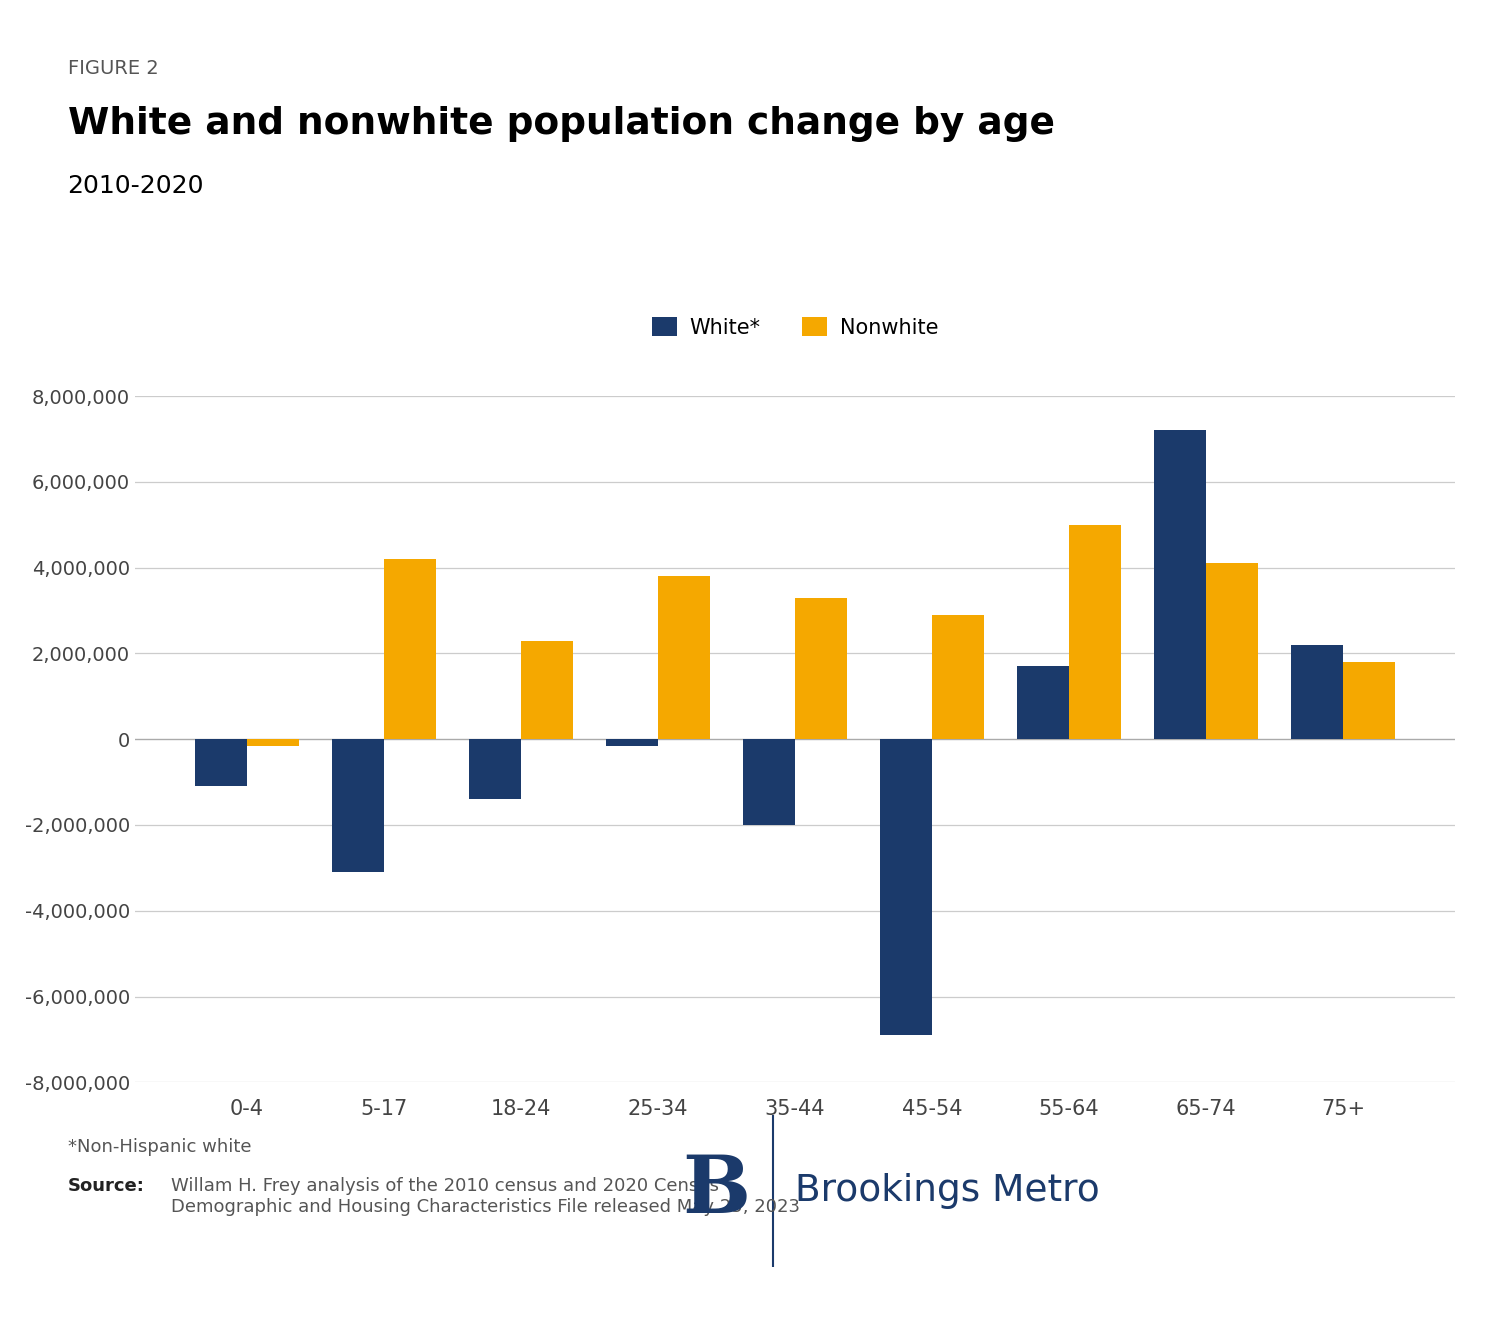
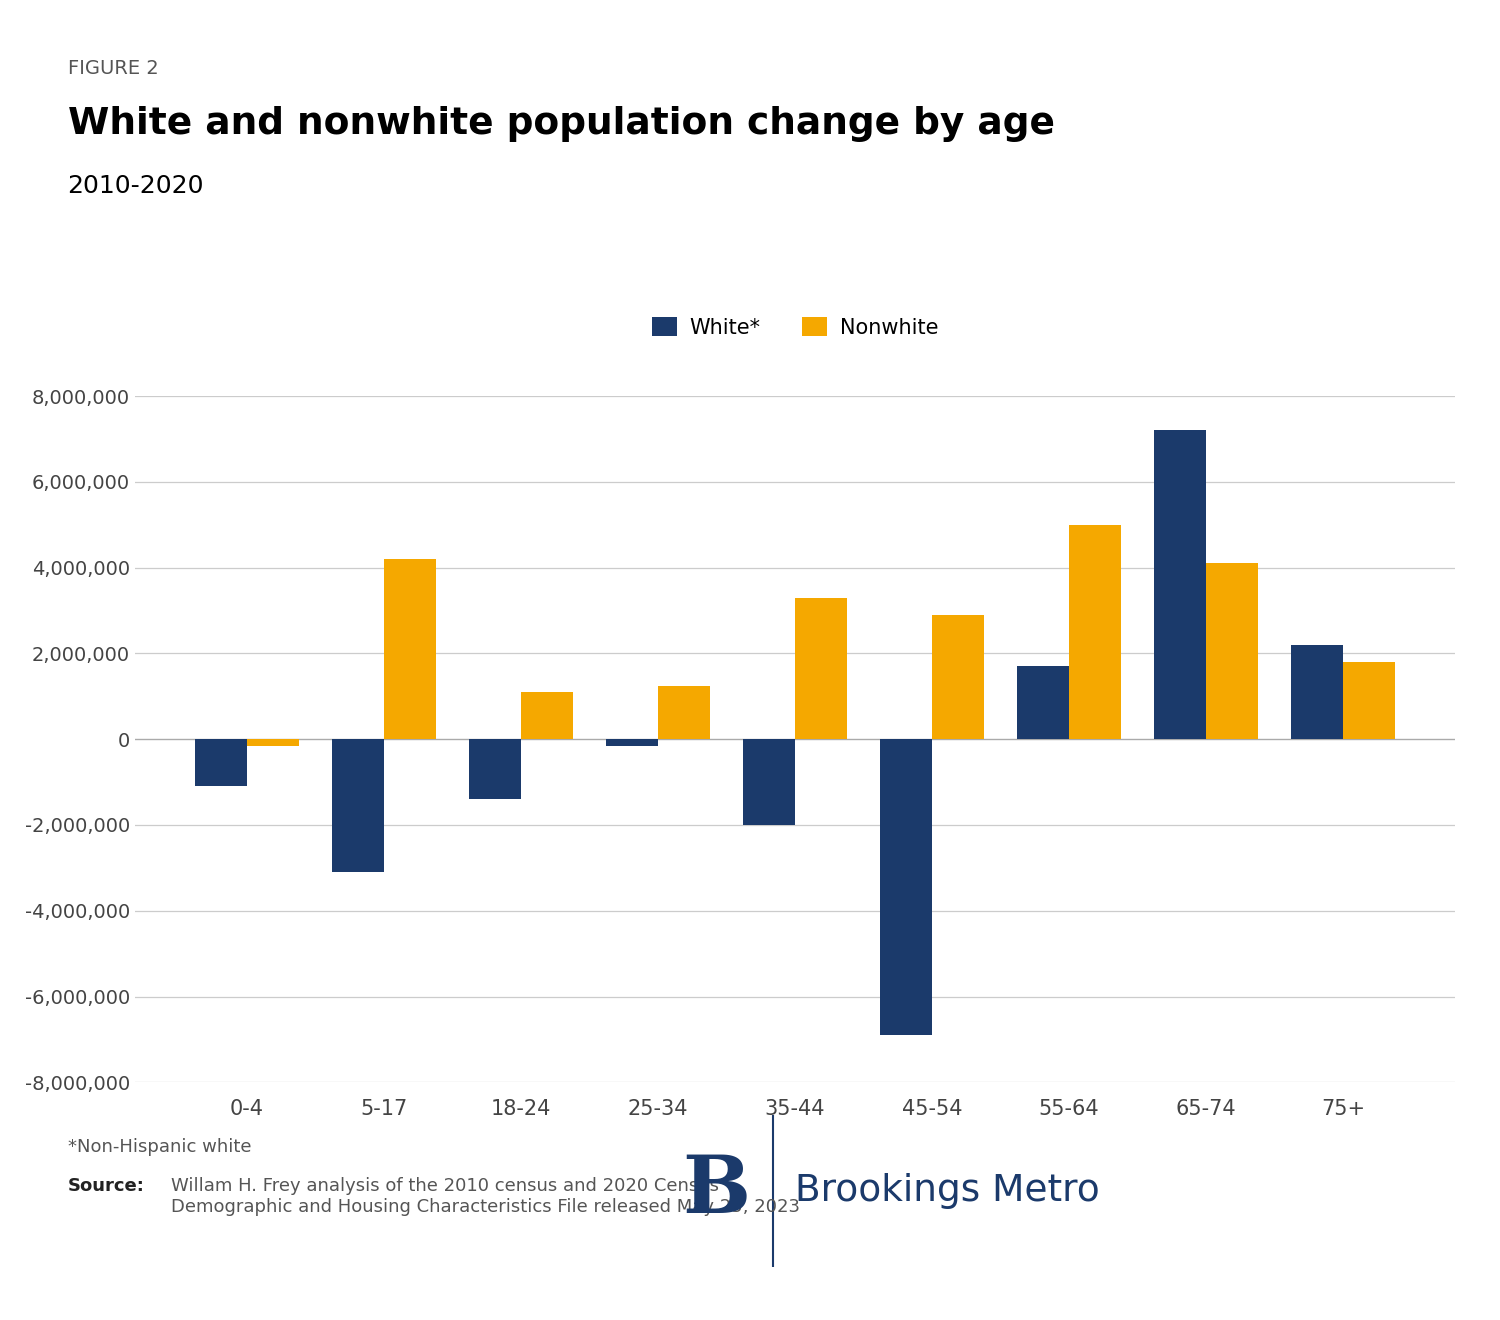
Nonwhite/18-24: 2,300,000 -> 1,100,000
Nonwhite/25-34: 3,800,000 -> 1,250,000
